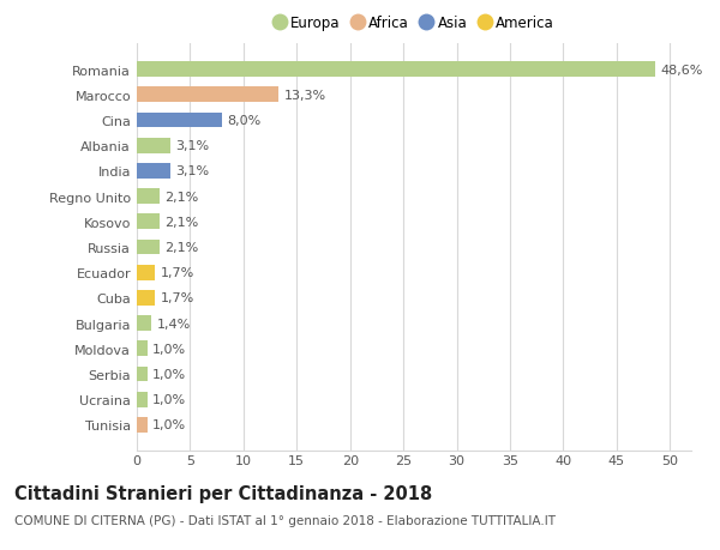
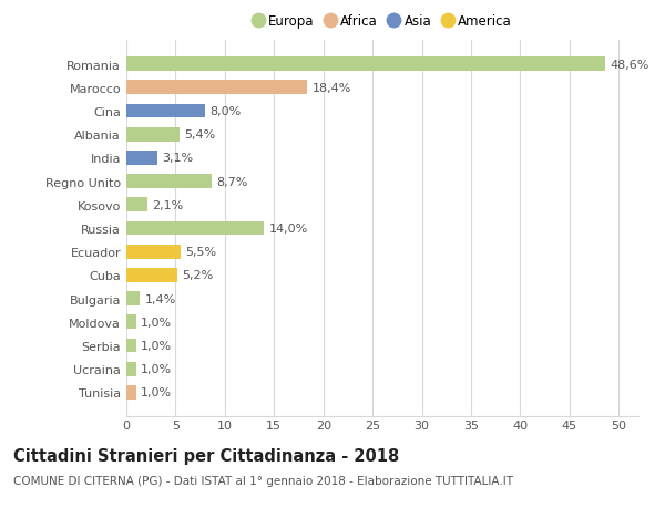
Marocco: 13,3% -> 18,4%
Albania: 3,1% -> 5,4%
Regno Unito: 2,1% -> 8,7%
Russia: 2,1% -> 14,0%
Ecuador: 1,7% -> 5,5%
Cuba: 1,7% -> 5,2%
